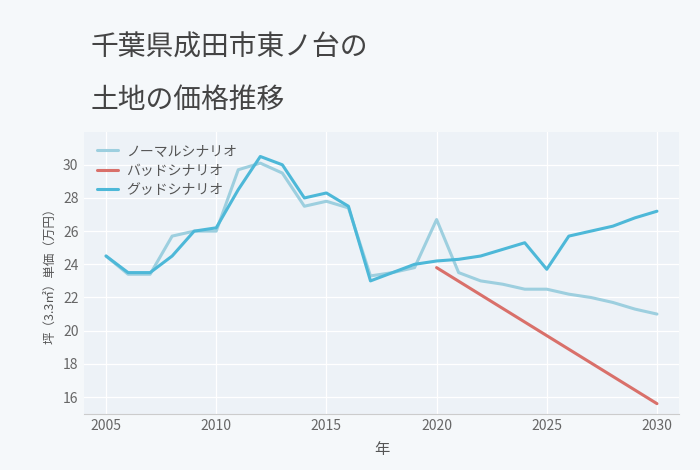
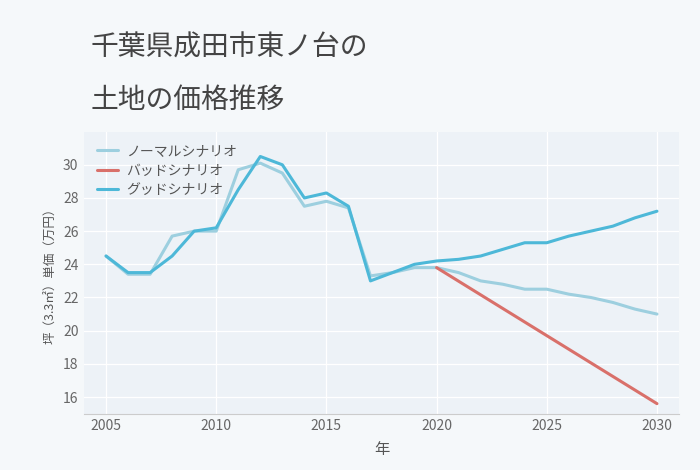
ノーマルシナリオ/2020: 26.7 -> 23.8
グッドシナリオ/2025: 23.7 -> 25.3
